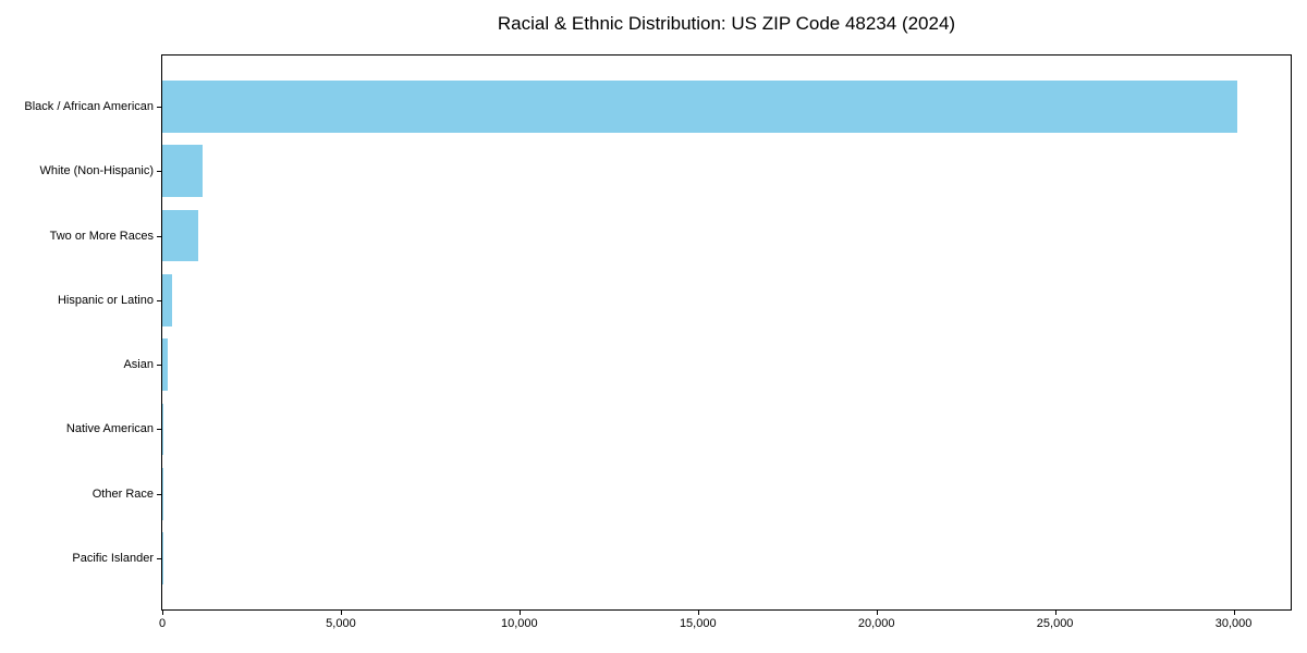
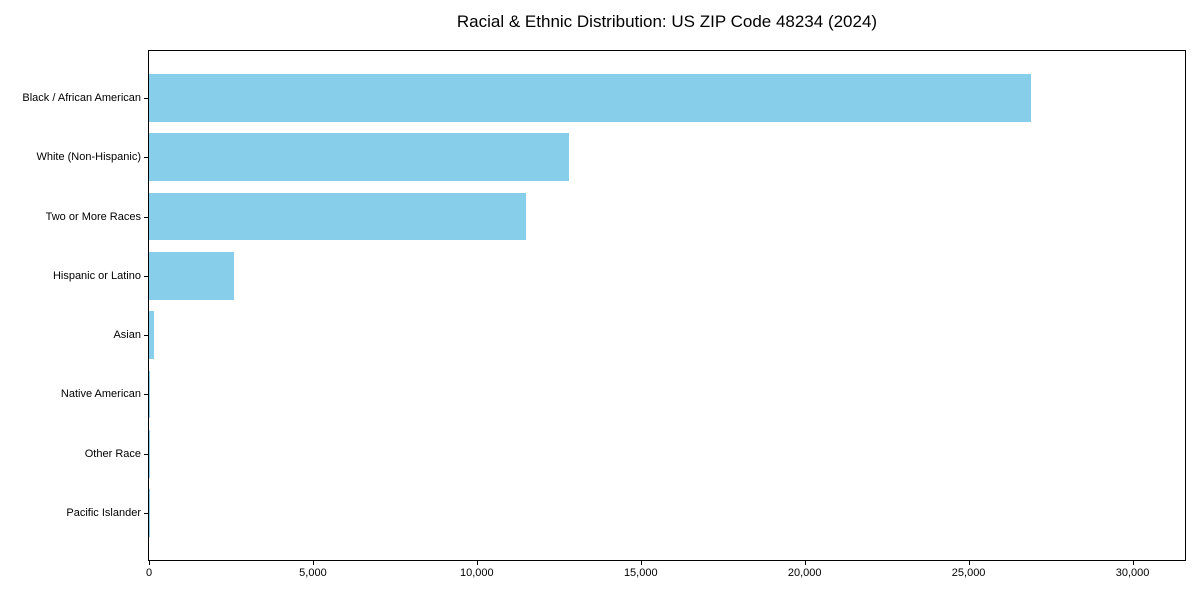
Black / African American: 30100 -> 26900
White (Non-Hispanic): 1100 -> 12800
Two or More Races: 1000 -> 11500
Hispanic or Latino: 300 -> 2600
